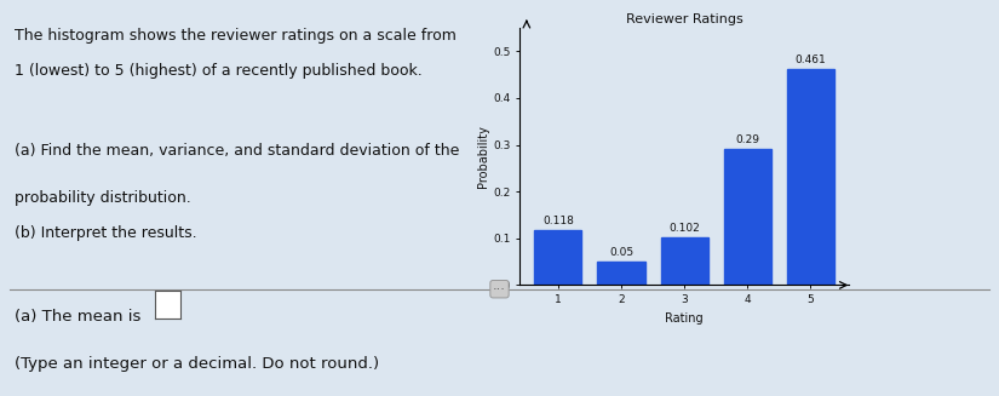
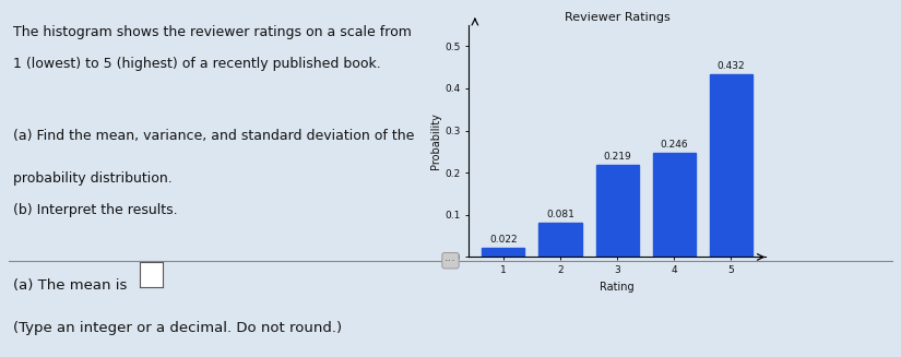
1: 0.118 -> 0.022
2: 0.05 -> 0.081
3: 0.102 -> 0.219
4: 0.29 -> 0.246
5: 0.461 -> 0.432
